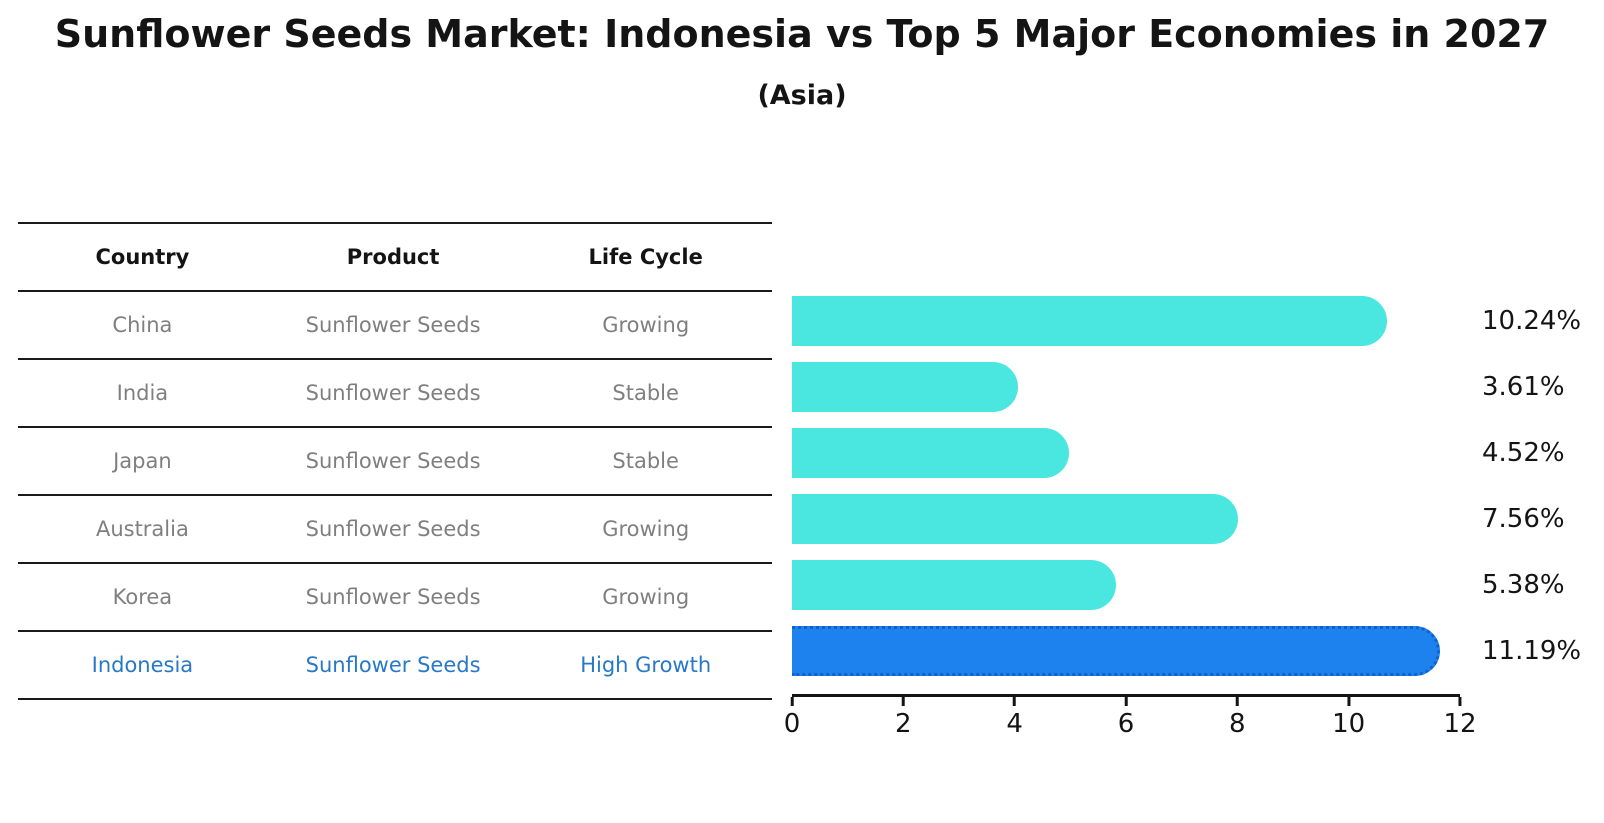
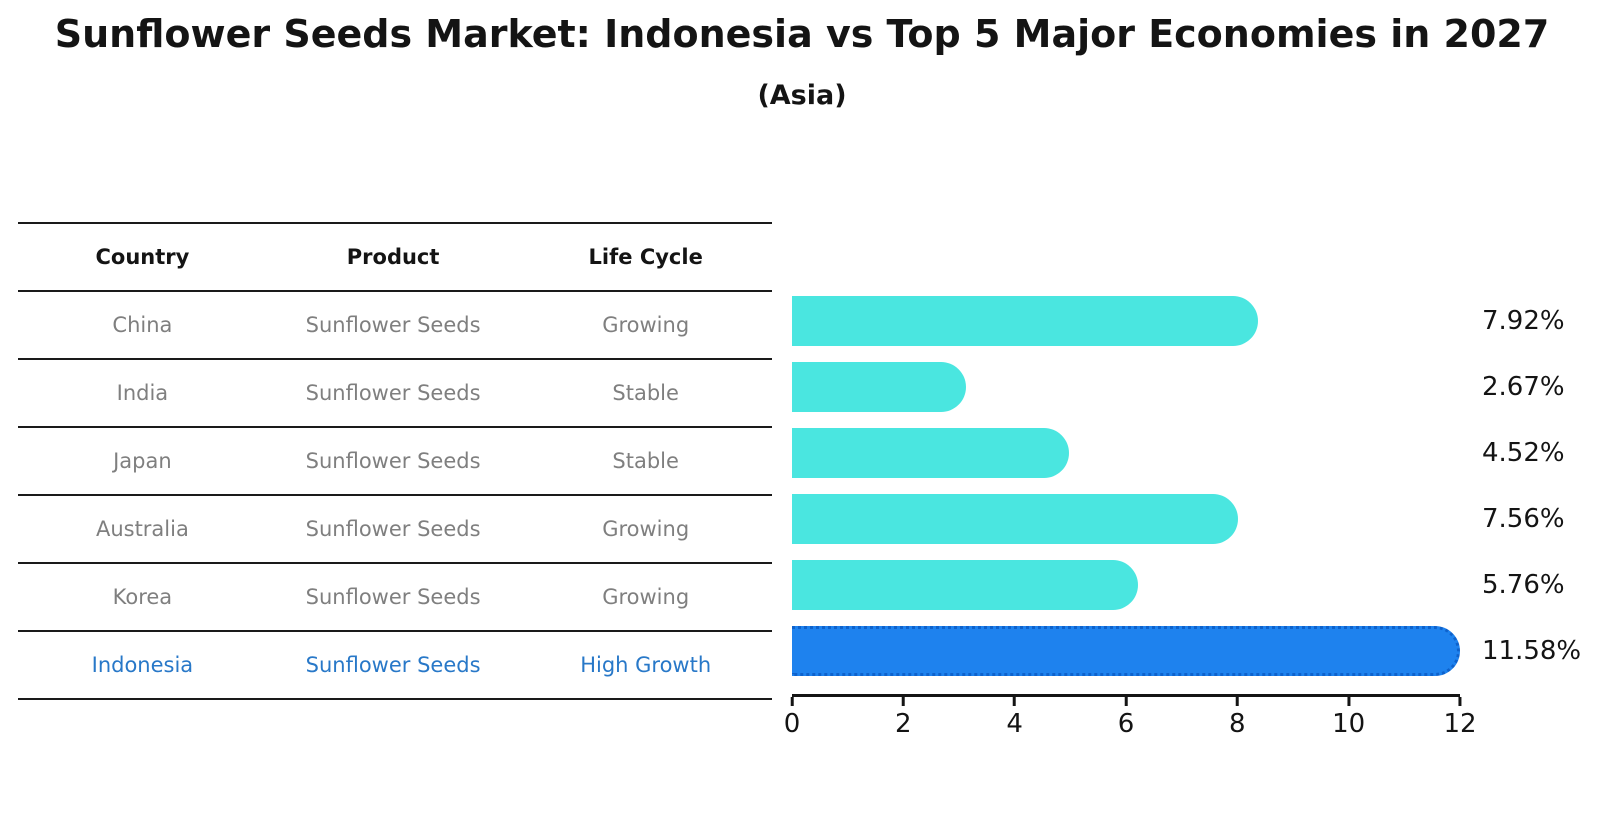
China: 10.24% -> 7.92%
India: 3.61% -> 2.67%
Korea: 5.38% -> 5.76%
Indonesia: 11.19% -> 11.58%
